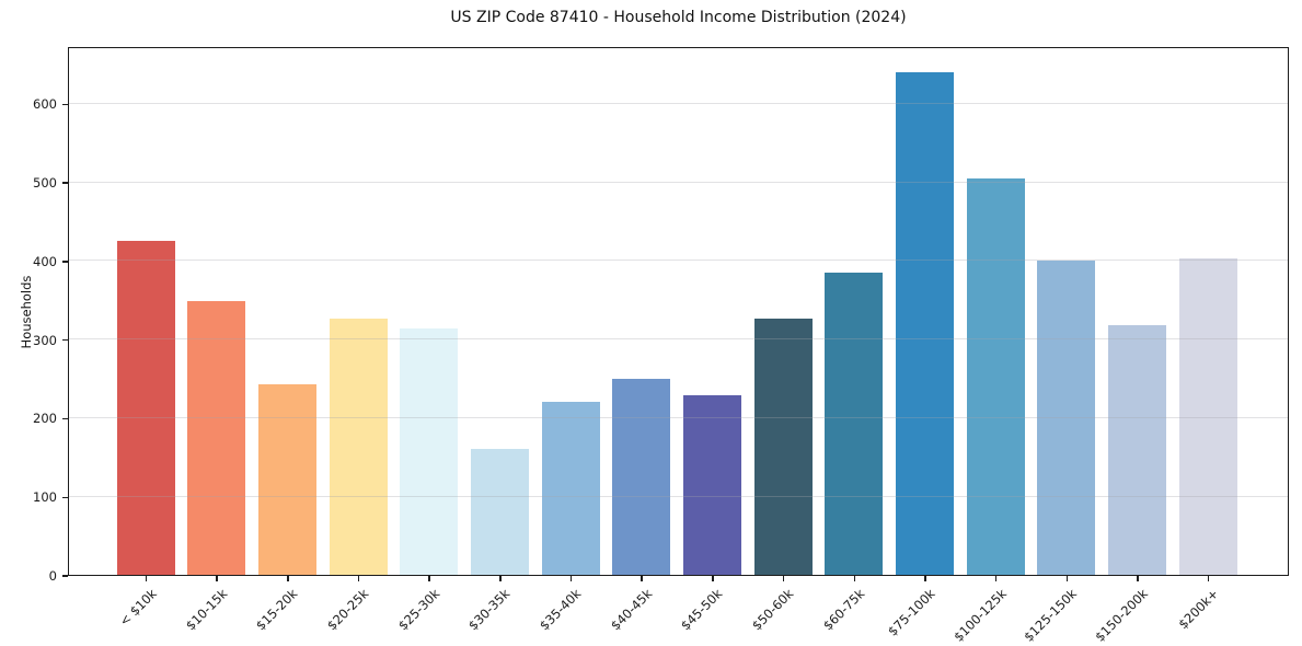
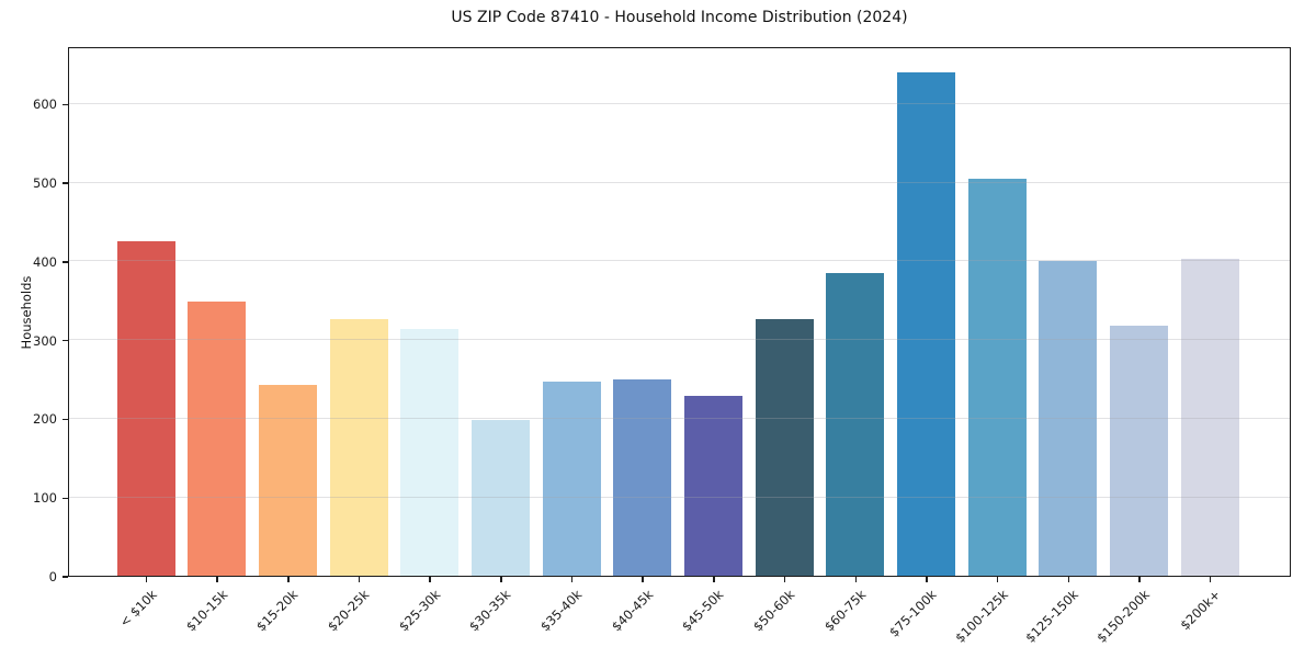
$30-35k: 160 -> 200
$35-40k: 220 -> 250
